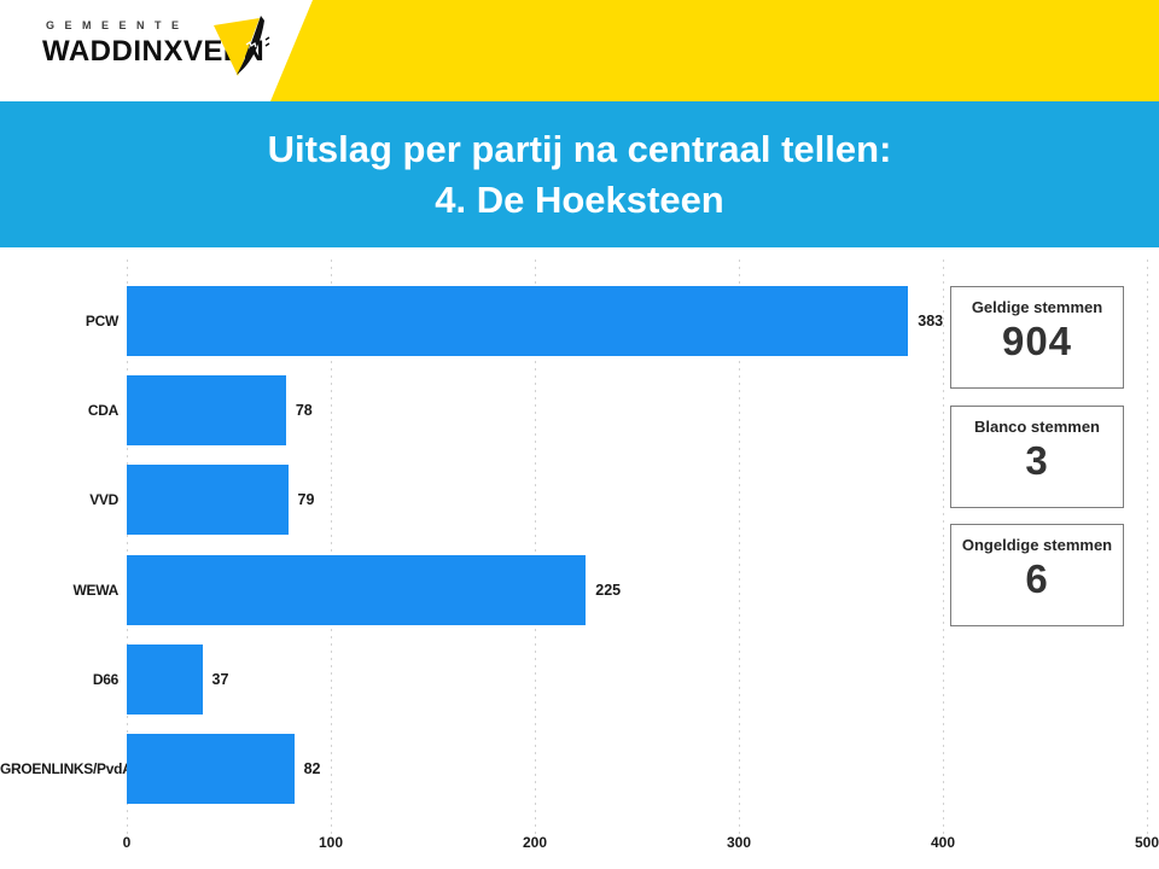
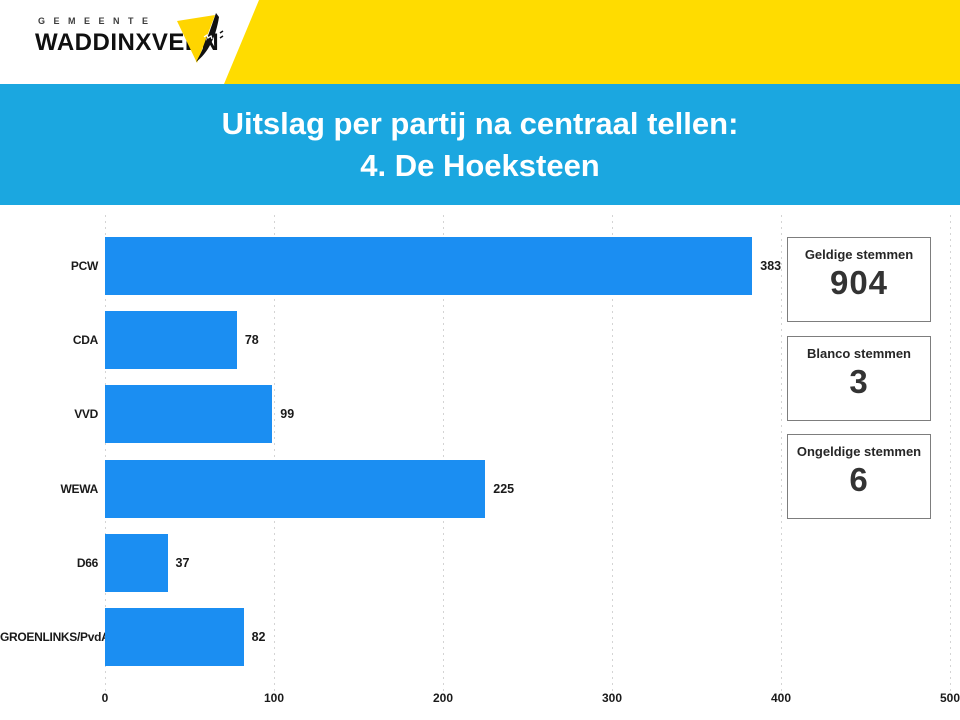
VVD: 79 -> 99
